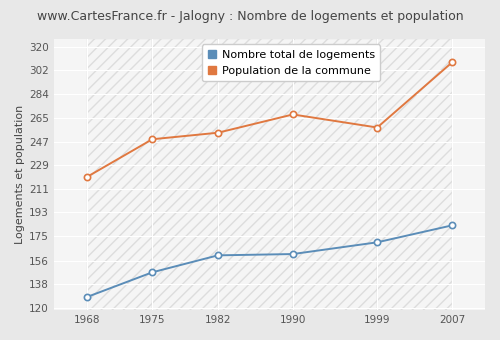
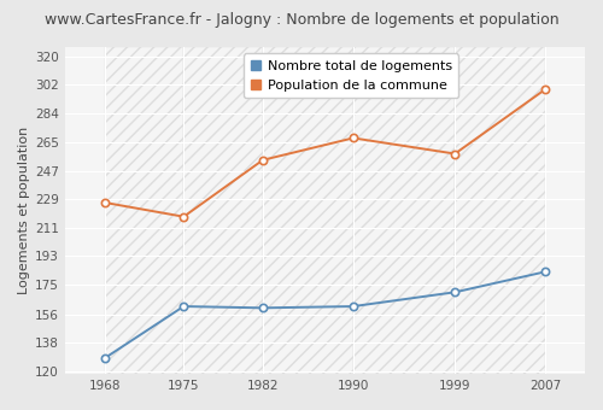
Population de la commune/1968: 220 -> 227
Nombre total de logements/1975: 147 -> 161
Population de la commune/1975: 249 -> 218
Population de la commune/2007: 308 -> 299
